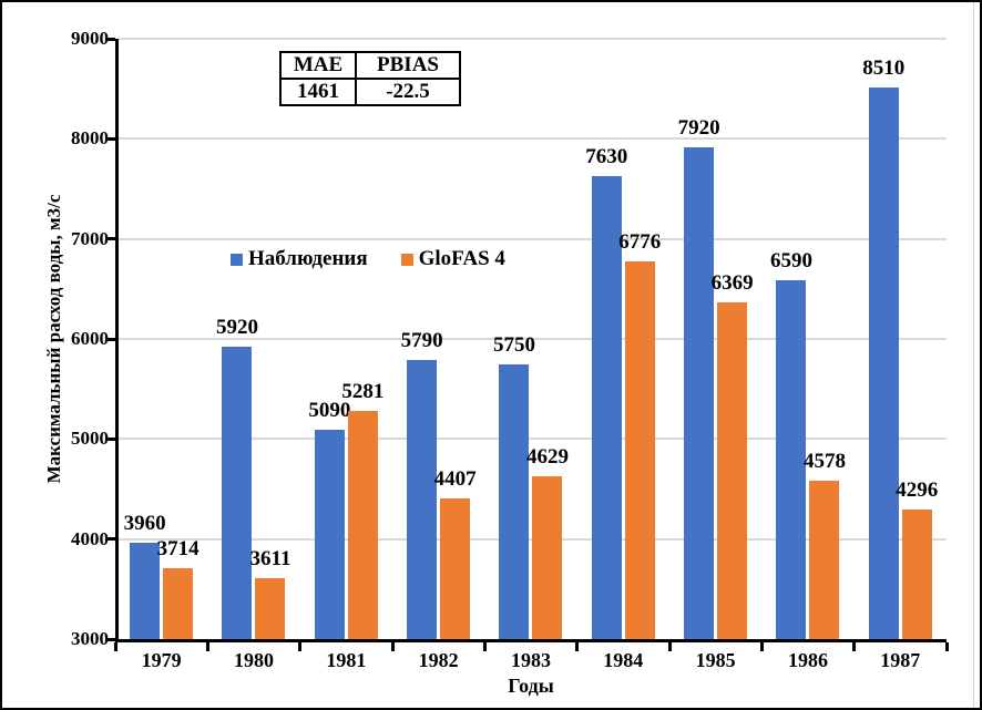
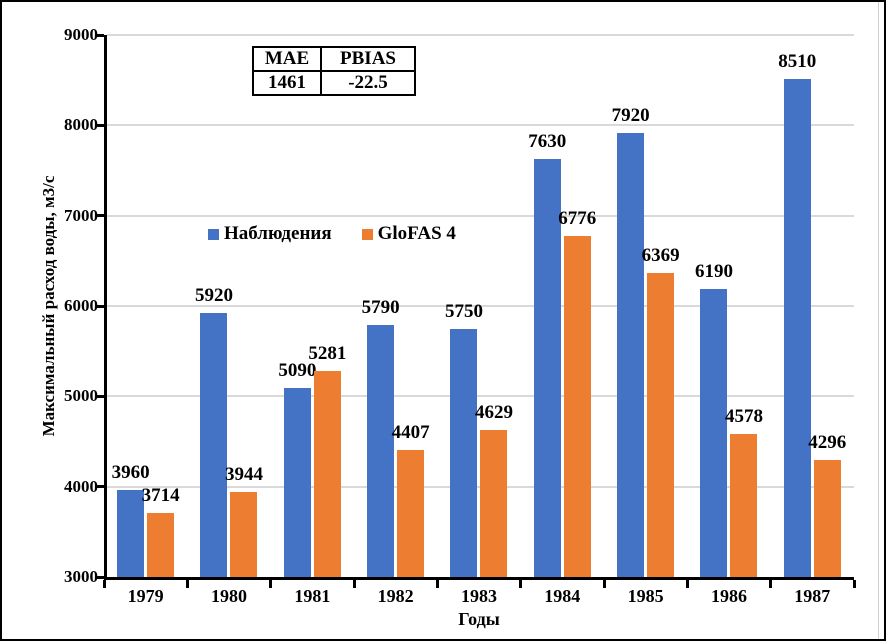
GloFAS 4/1980: 3611 -> 3944
Наблюдения/1986: 6590 -> 6190
